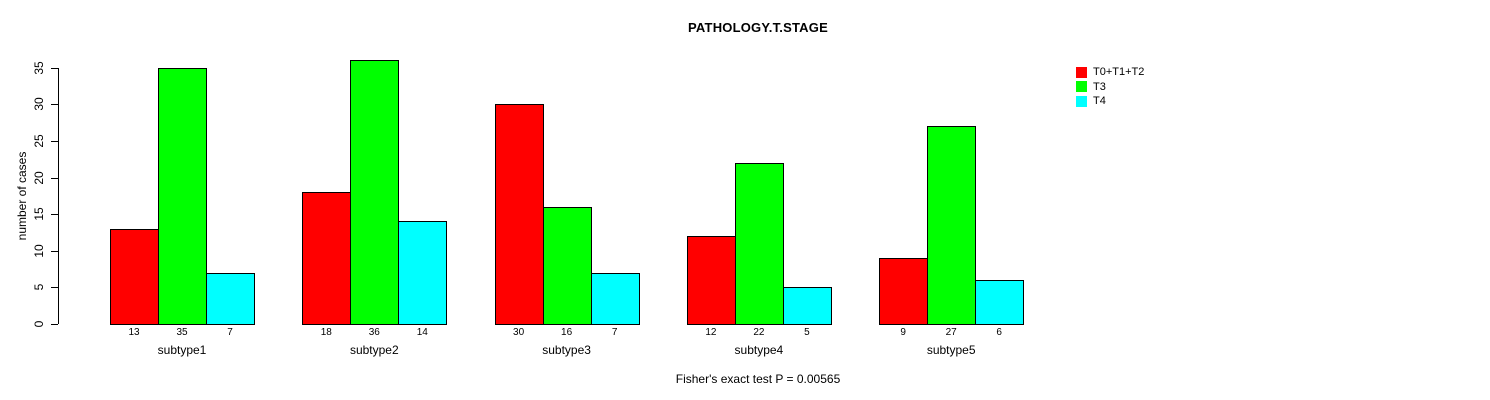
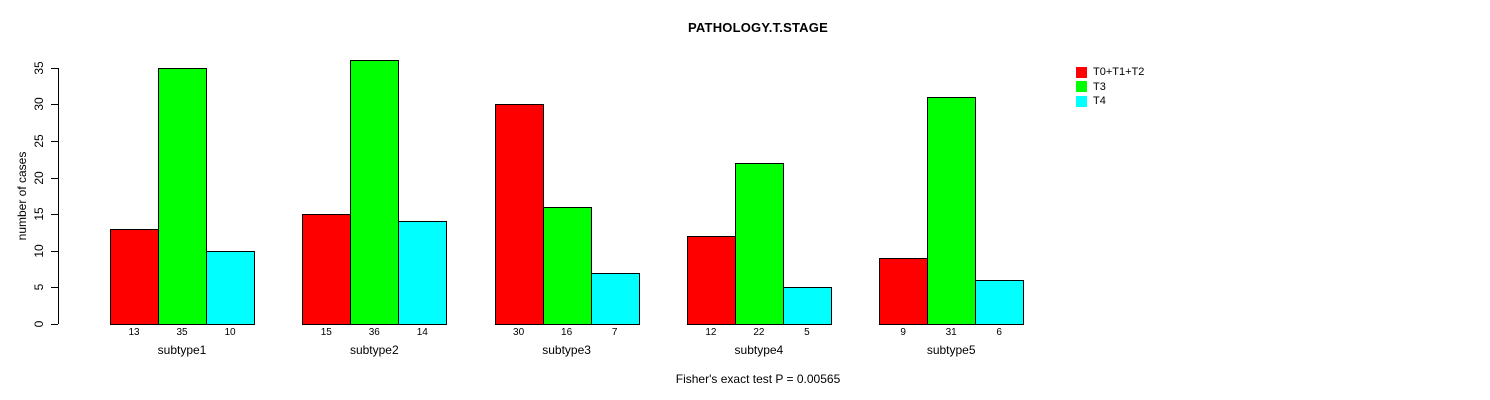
T4/subtype1: 7 -> 10
T0+T1+T2/subtype2: 18 -> 15
T3/subtype5: 27 -> 31
